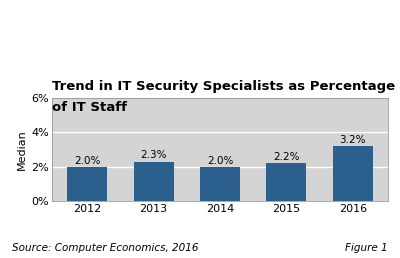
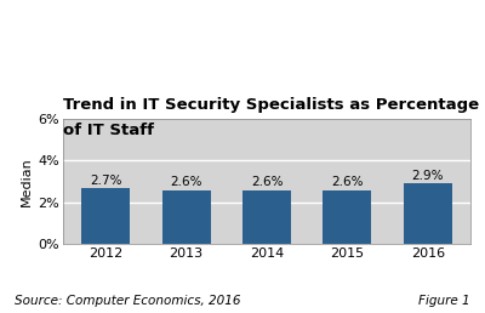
2012: 2.0% -> 2.7%
2013: 2.3% -> 2.6%
2014: 2.0% -> 2.6%
2015: 2.2% -> 2.6%
2016: 3.2% -> 2.9%
